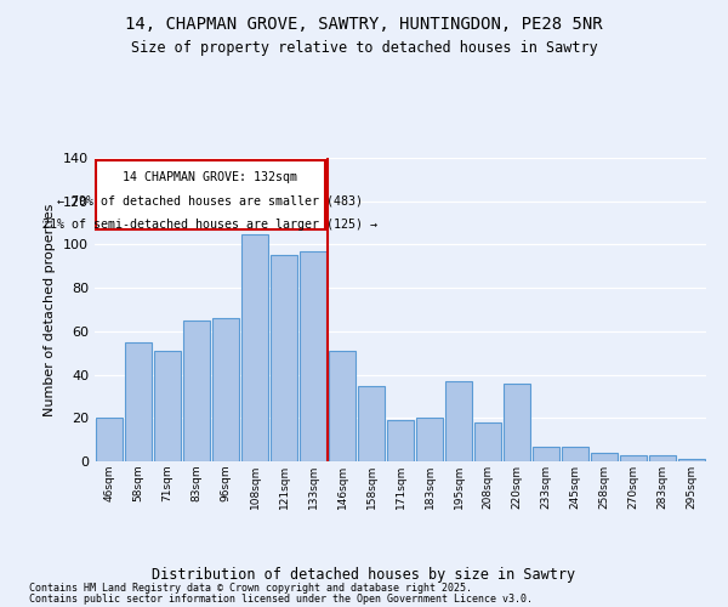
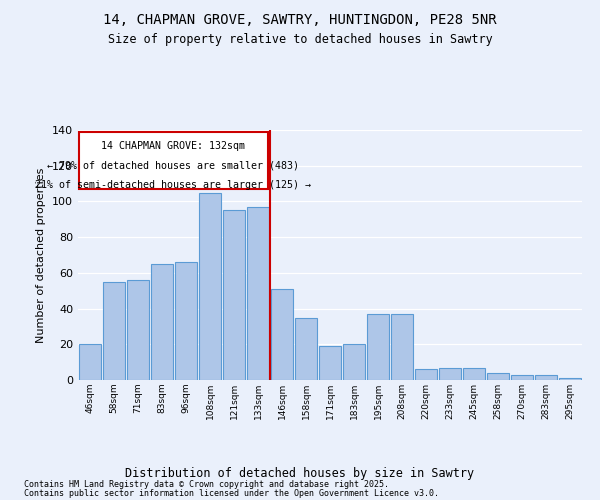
71sqm: 51 -> 56
208sqm: 18 -> 37
220sqm: 36 -> 6
